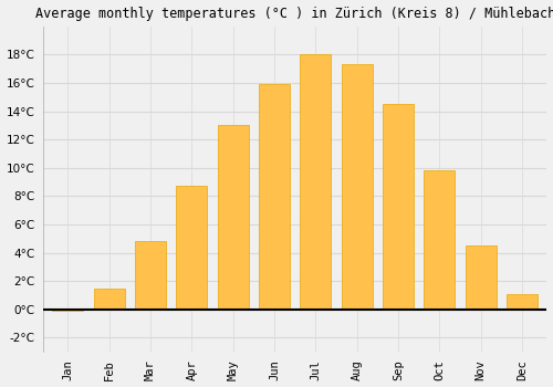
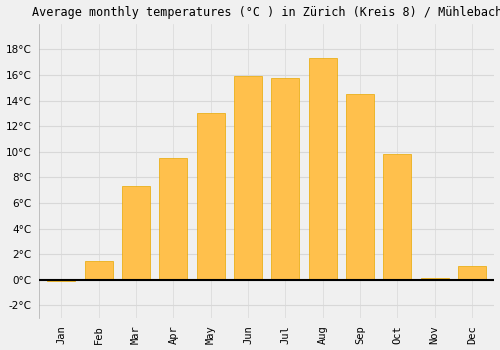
Mar: 4.8°C -> 7.3°C
Apr: 8.7°C -> 9.5°C
Jul: 18.0°C -> 15.8°C
Nov: 4.5°C -> 0.1°C
